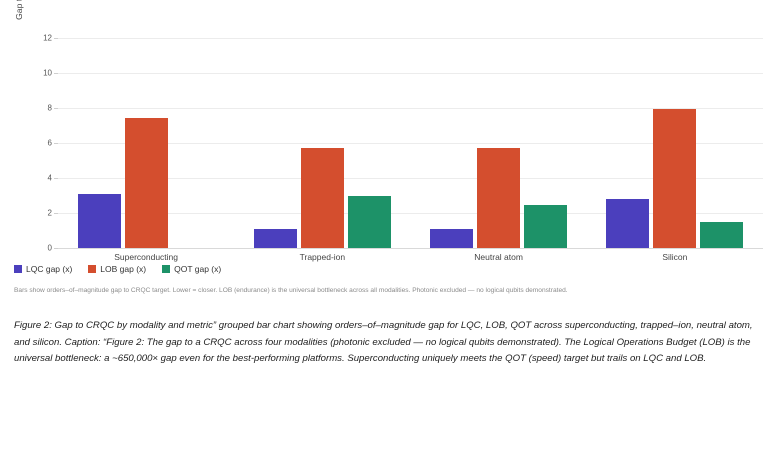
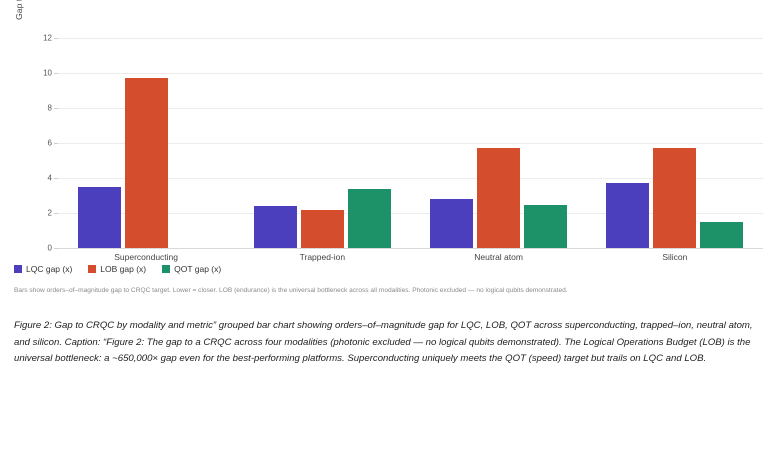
LQC gap (x)/Superconducting: 3.1 -> 3.5
LOB gap (x)/Superconducting: 7.5 -> 9.7
LQC gap (x)/Trapped-ion: 1.1 -> 2.4
LOB gap (x)/Trapped-ion: 5.7 -> 2.2
QOT gap (x)/Trapped-ion: 3.0 -> 3.4
LQC gap (x)/Neutral atom: 1.1 -> 2.8
LQC gap (x)/Silicon: 2.8 -> 3.7
LOB gap (x)/Silicon: 8.0 -> 5.7
